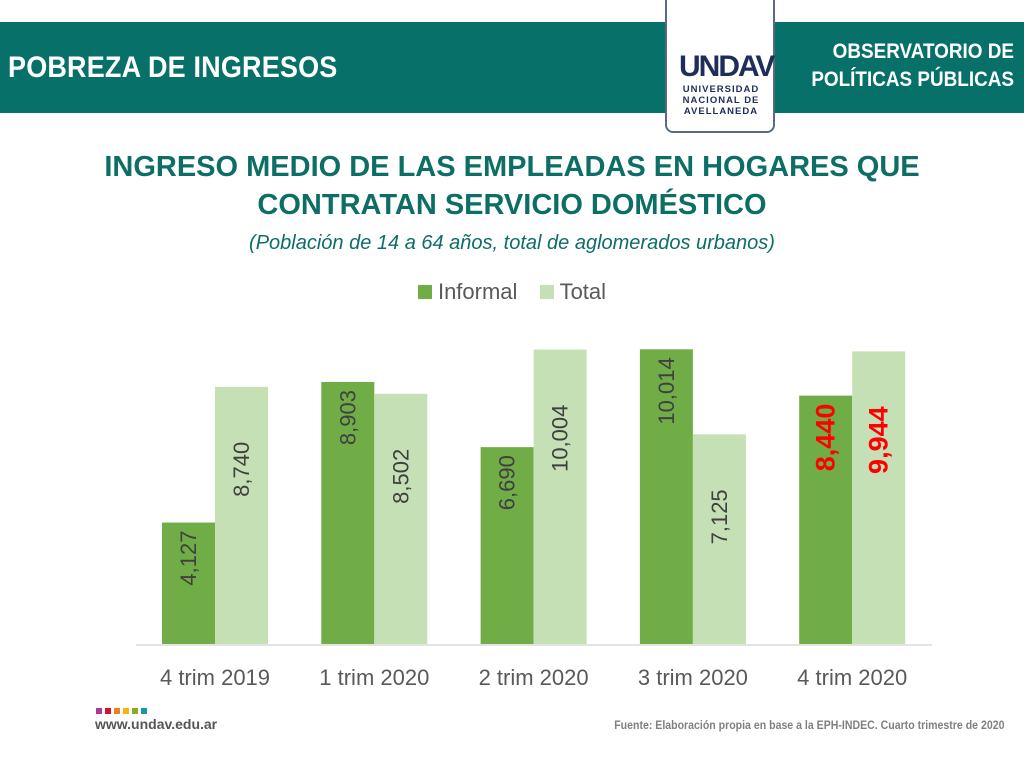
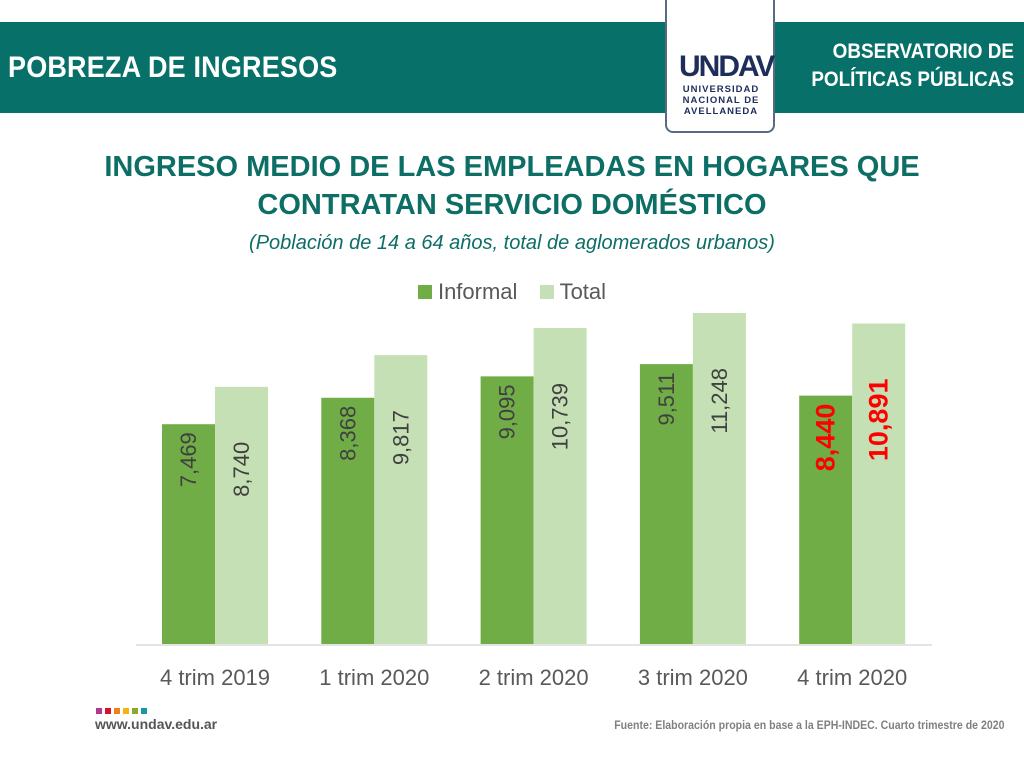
Informal/4 trim 2019: 4,127 -> 7,469
Informal/1 trim 2020: 8,903 -> 8,368
Total/1 trim 2020: 8,502 -> 9,817
Informal/2 trim 2020: 6,690 -> 9,095
Total/2 trim 2020: 10,004 -> 10,739
Informal/3 trim 2020: 10,014 -> 9,511
Total/3 trim 2020: 7,125 -> 11,248
Total/4 trim 2020: 9,944 -> 10,891
